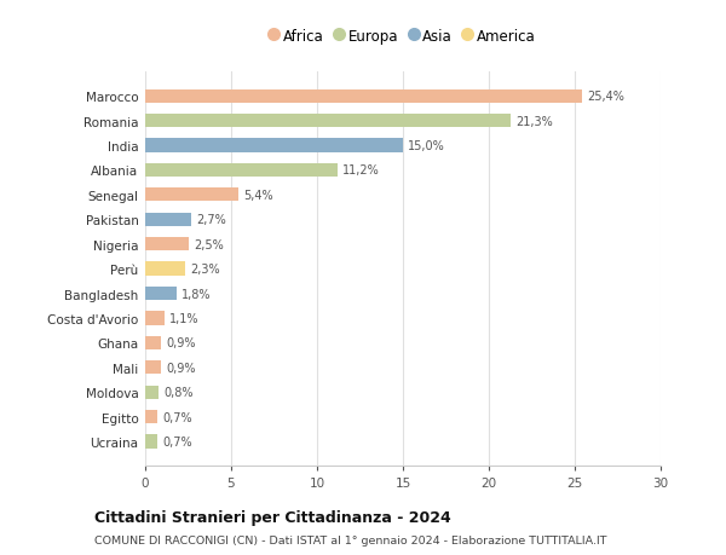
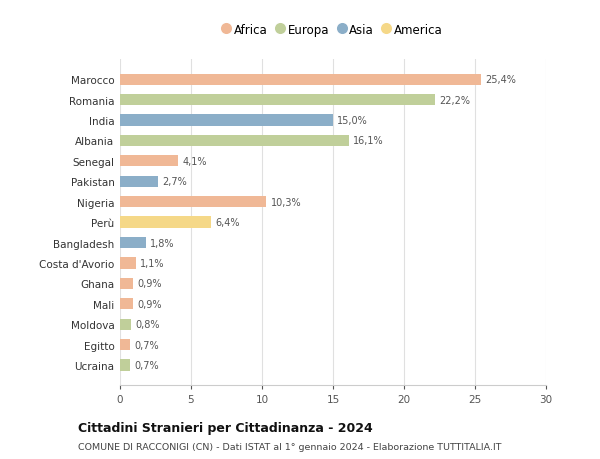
Romania: 21,3% -> 22,2%
Albania: 11,2% -> 16,1%
Senegal: 5,4% -> 4,1%
Nigeria: 2,5% -> 10,3%
Perù: 2,3% -> 6,4%
